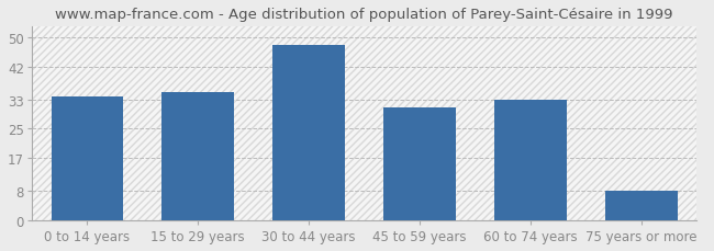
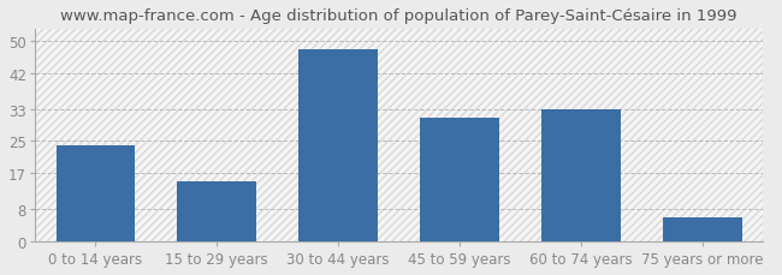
0 to 14 years: 34 -> 24
15 to 29 years: 35 -> 15
75 years or more: 8 -> 6
